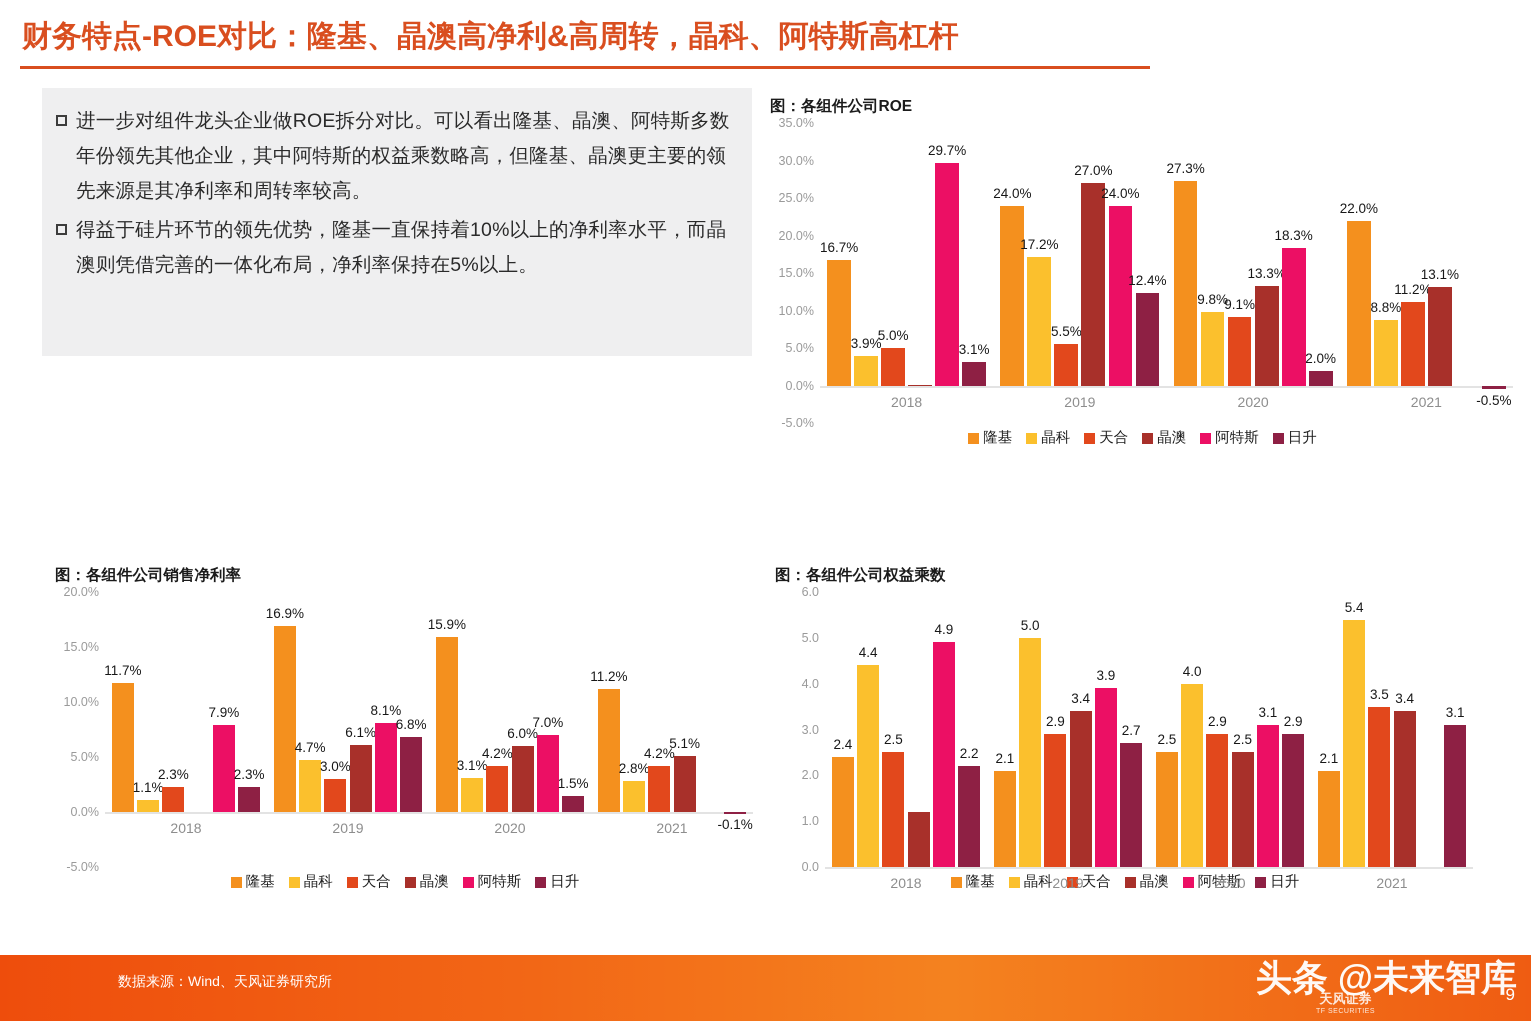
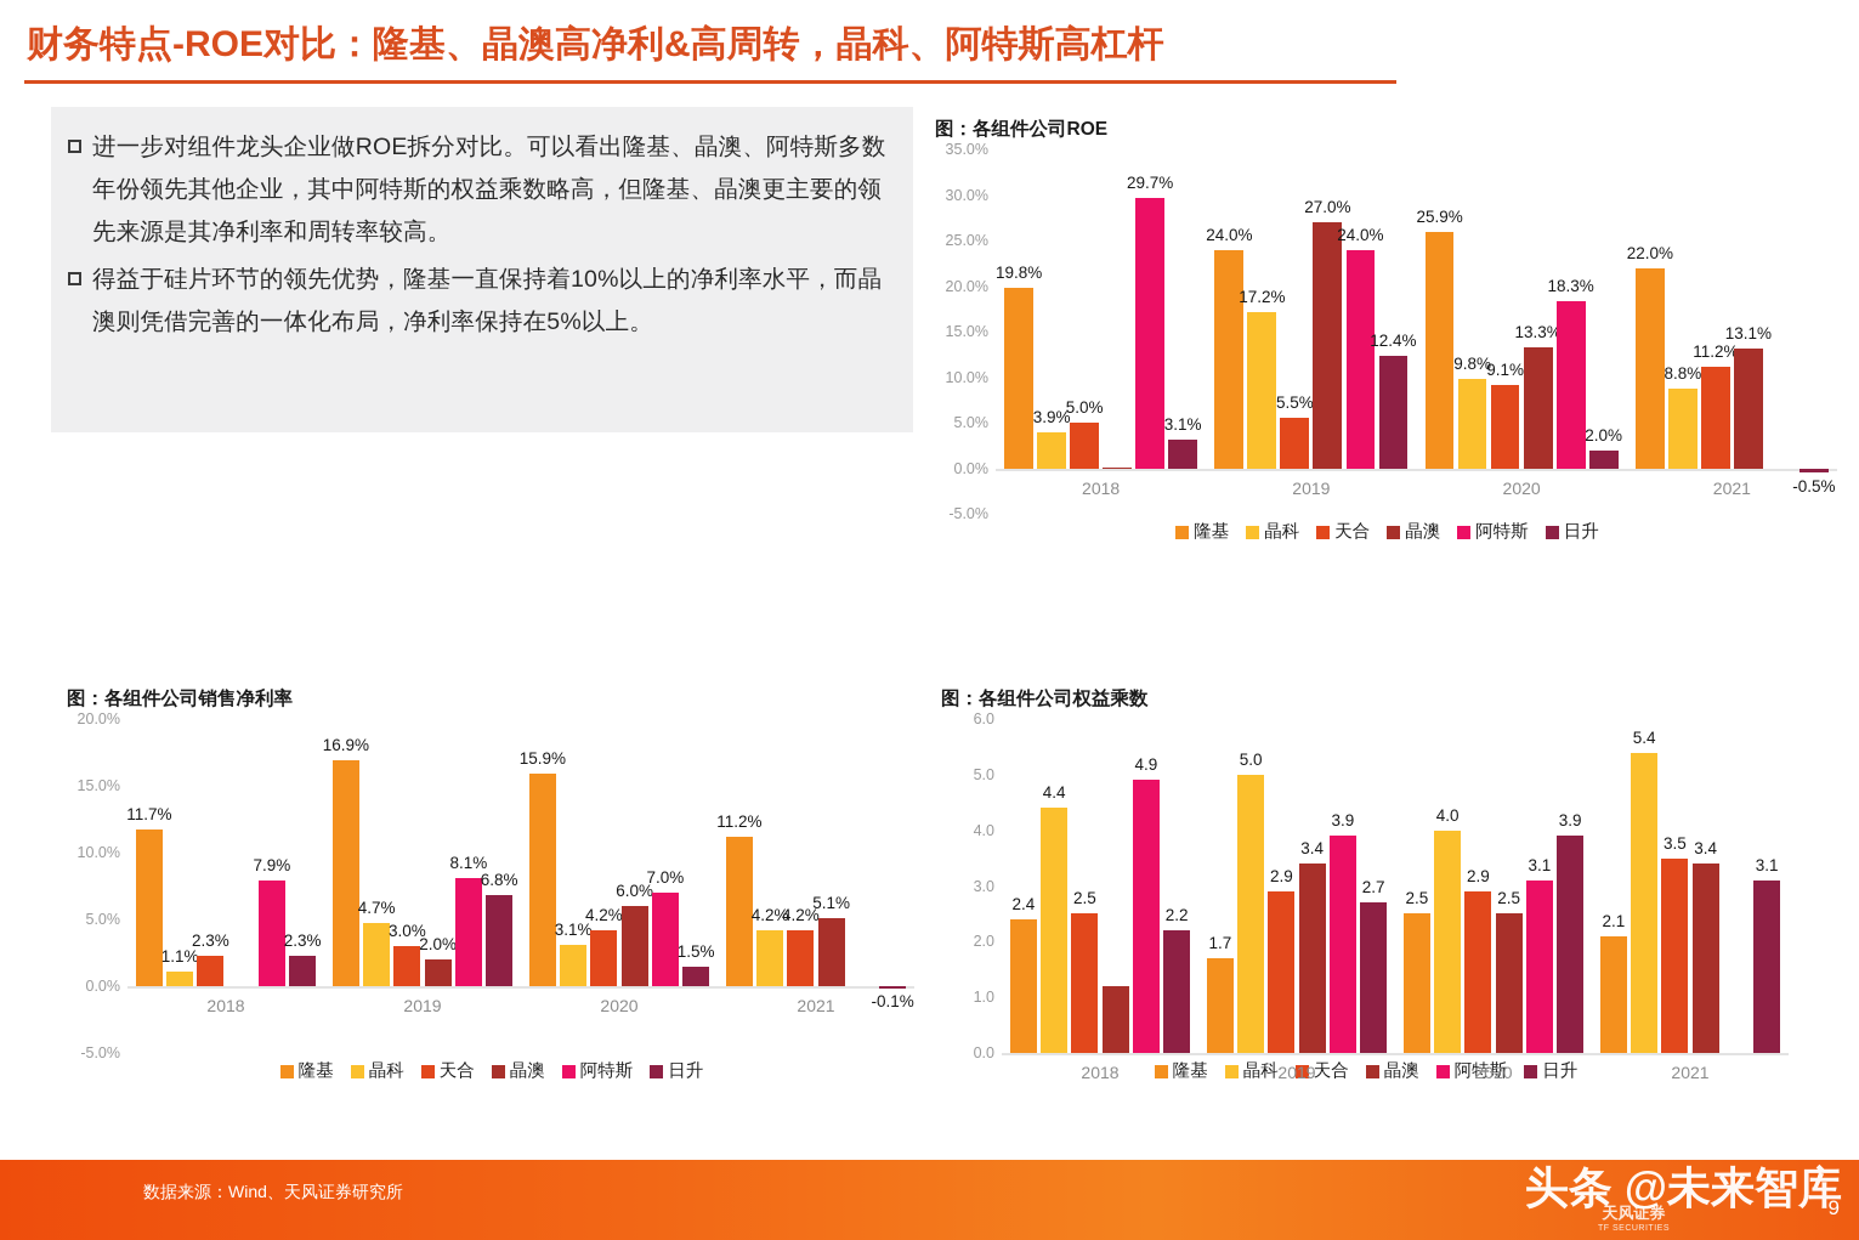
图：各组件公司ROE/隆基/2018: 16.7% -> 19.8%
图：各组件公司ROE/隆基/2020: 27.3% -> 25.9%
图：各组件公司销售净利率/晶澳/2019: 6.1% -> 2.0%
图：各组件公司销售净利率/晶科/2021: 2.8% -> 4.2%
图：各组件公司权益乘数/隆基/2019: 2.1 -> 1.7
图：各组件公司权益乘数/日升/2020: 2.9 -> 3.9
